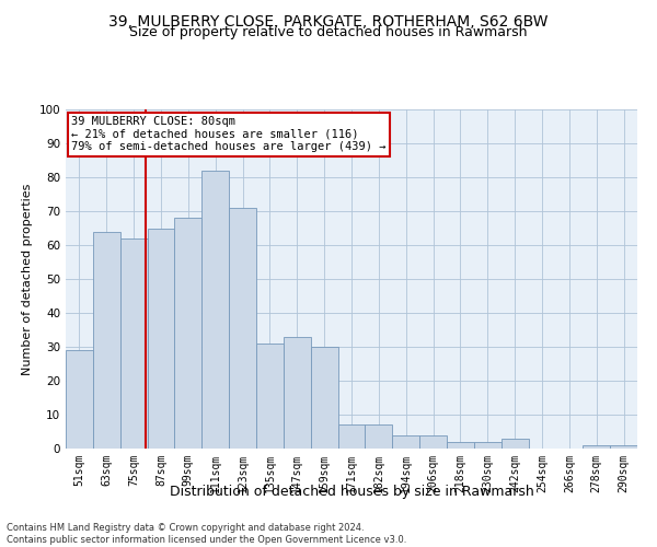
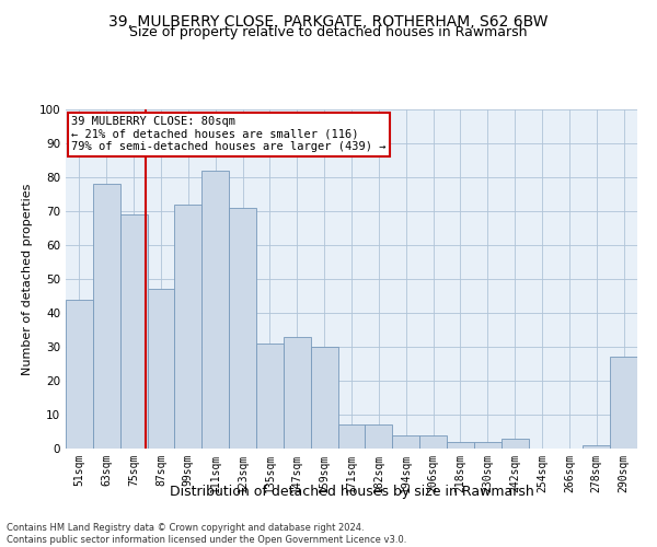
51sqm: 29 -> 44
63sqm: 64 -> 78
75sqm: 62 -> 69
87sqm: 65 -> 47
99sqm: 68 -> 72
290sqm: 1 -> 27
